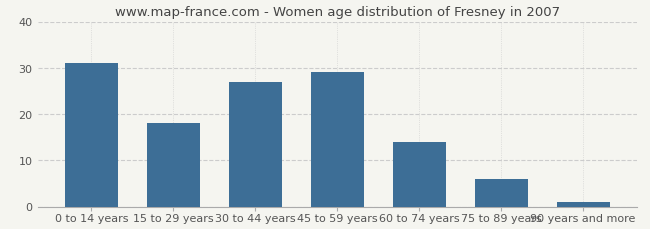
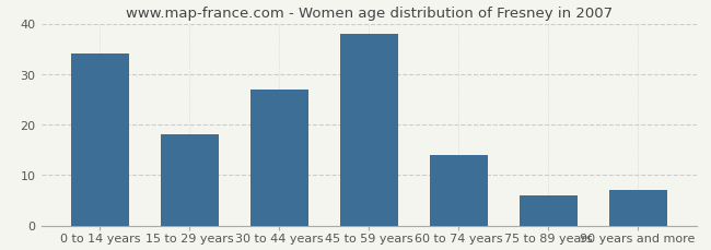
0 to 14 years: 31 -> 34
45 to 59 years: 29 -> 38
90 years and more: 1 -> 7
